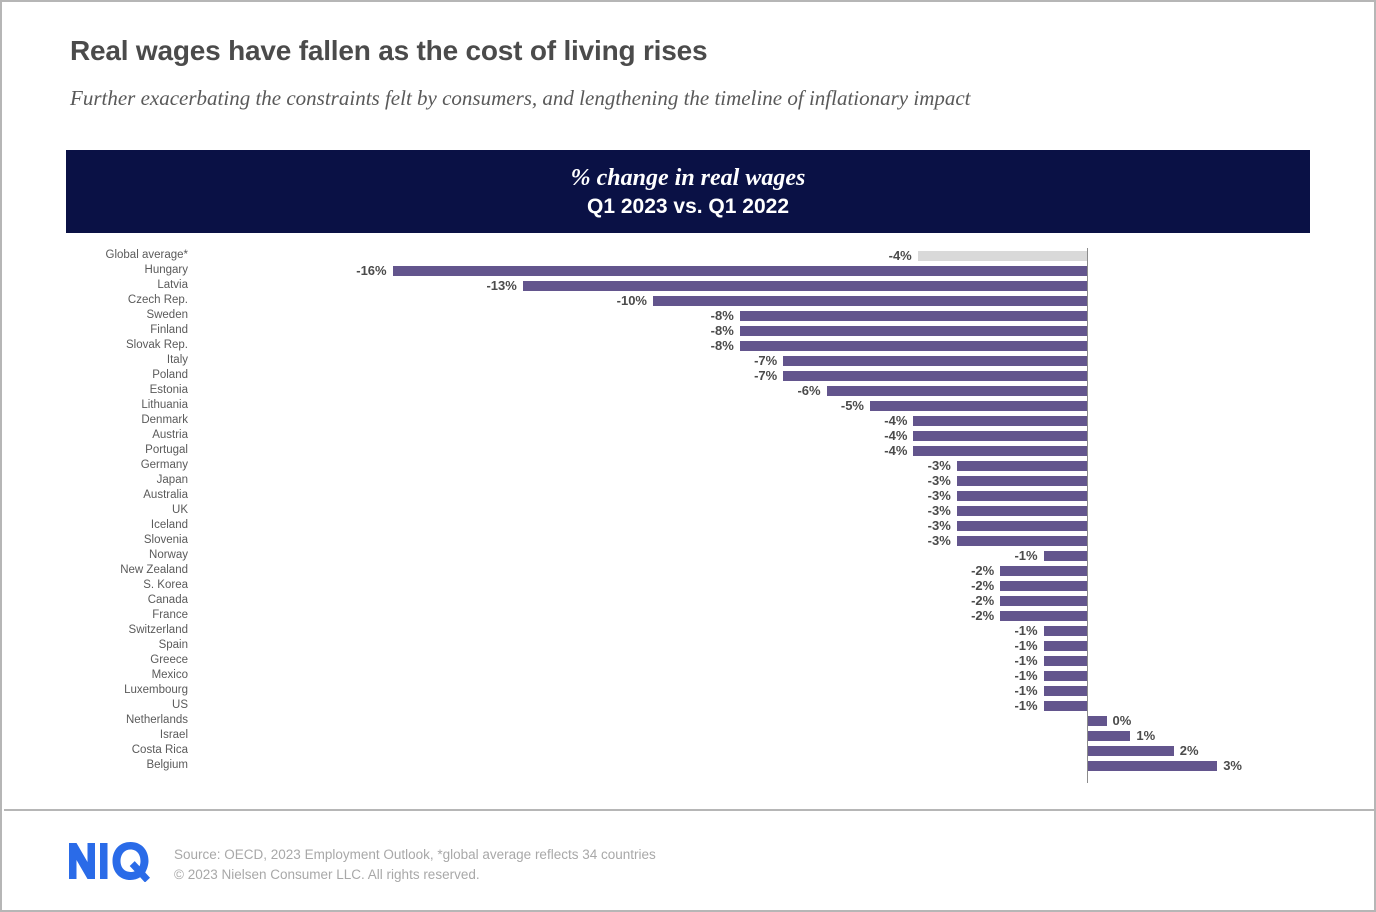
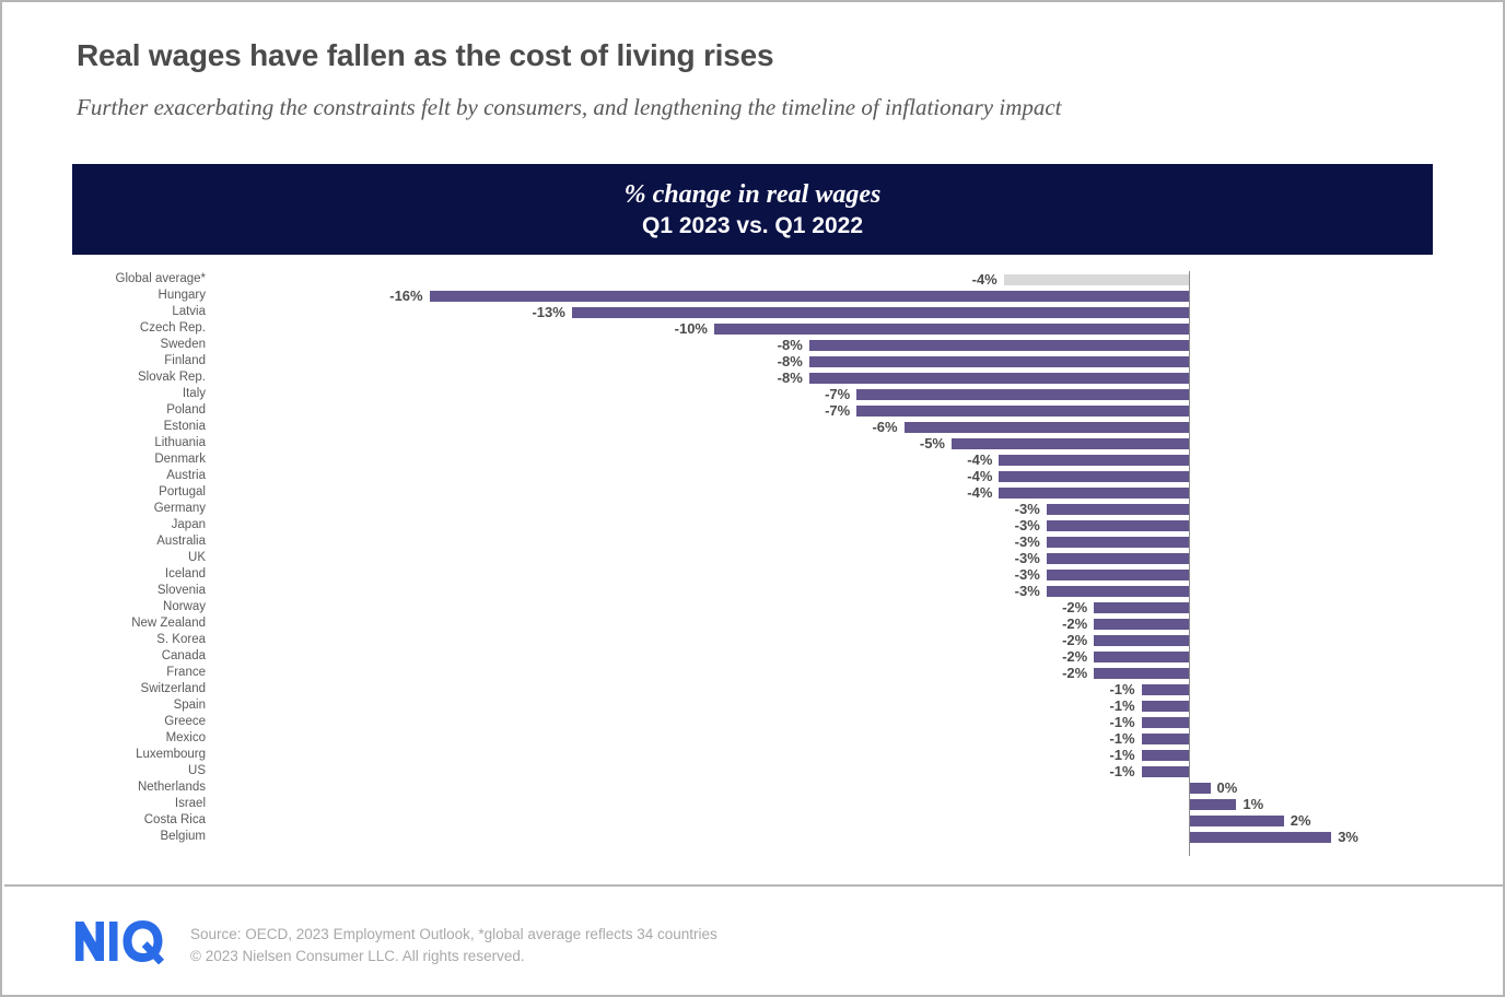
Norway: -1% -> -2%
